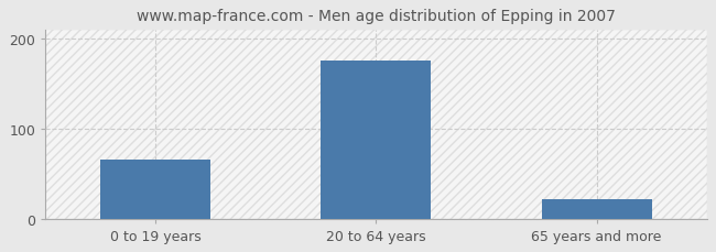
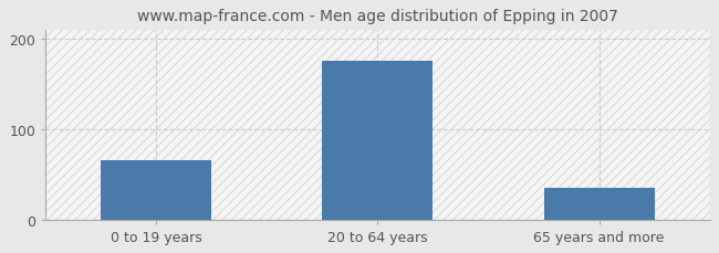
65 years and more: 22 -> 35
